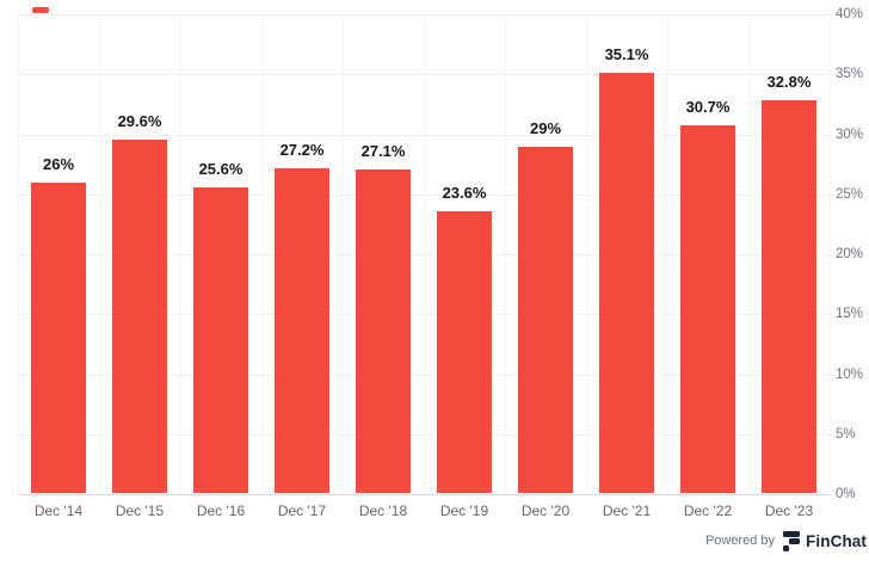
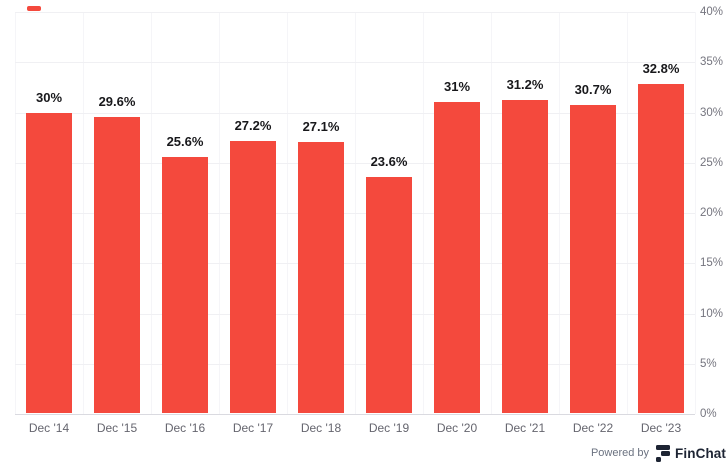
Dec '14: 26% -> 30%
Dec '20: 29% -> 31%
Dec '21: 35.1% -> 31.2%
